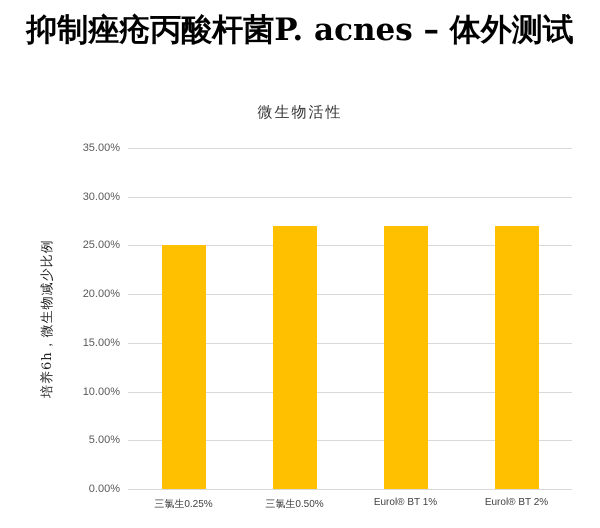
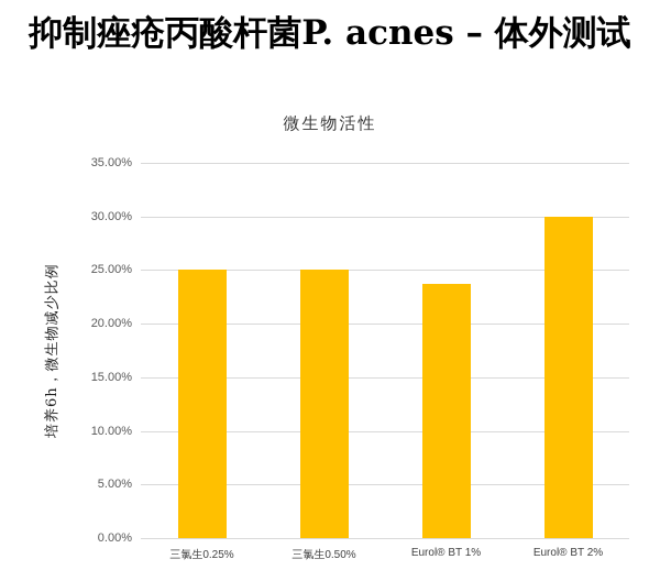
三氯生0.50%: 27% -> 25%
Eurol® BT 1%: 27% -> 24%
Eurol® BT 2%: 27% -> 30%
